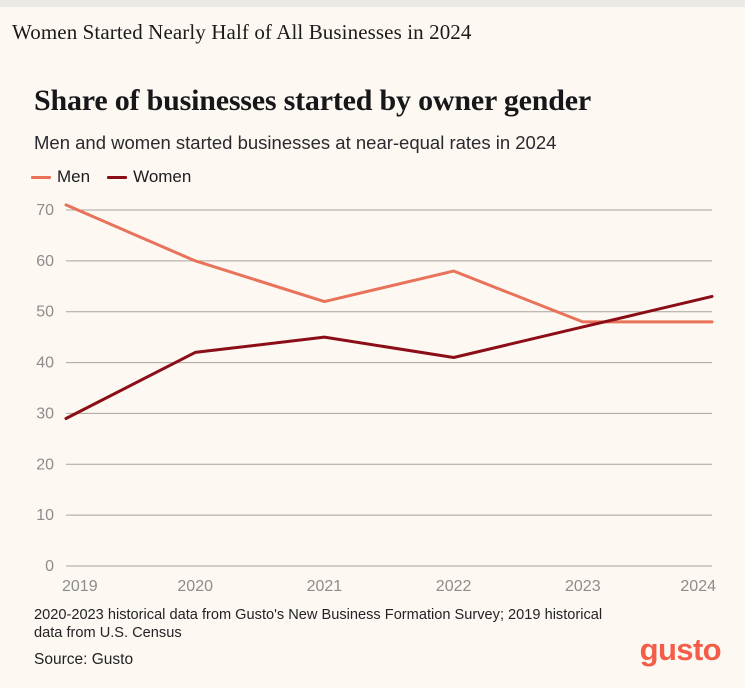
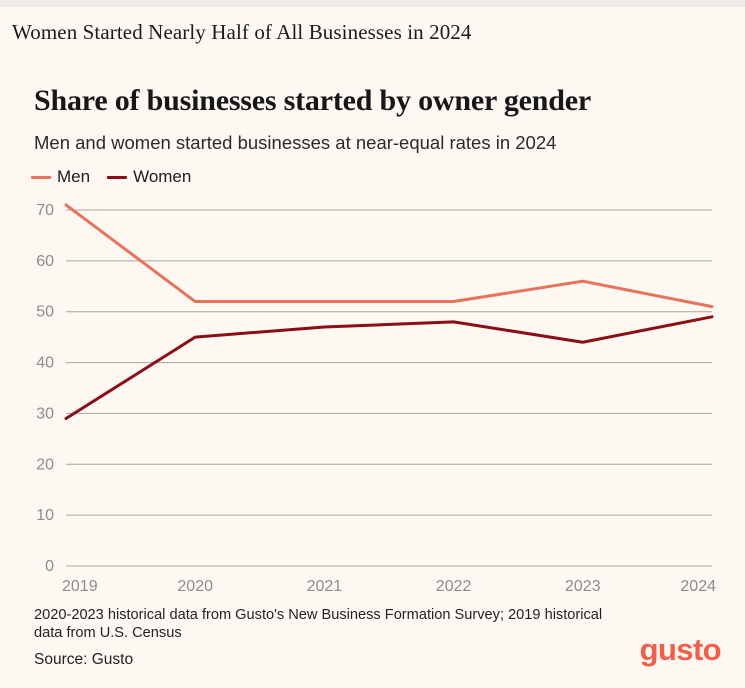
Men/2020: 60 -> 52
Women/2020: 42 -> 45
Women/2021: 45 -> 47
Men/2022: 58 -> 52
Women/2022: 41 -> 48
Men/2023: 48 -> 56
Women/2023: 47 -> 44
Men/2024: 48 -> 51
Women/2024: 53 -> 49
